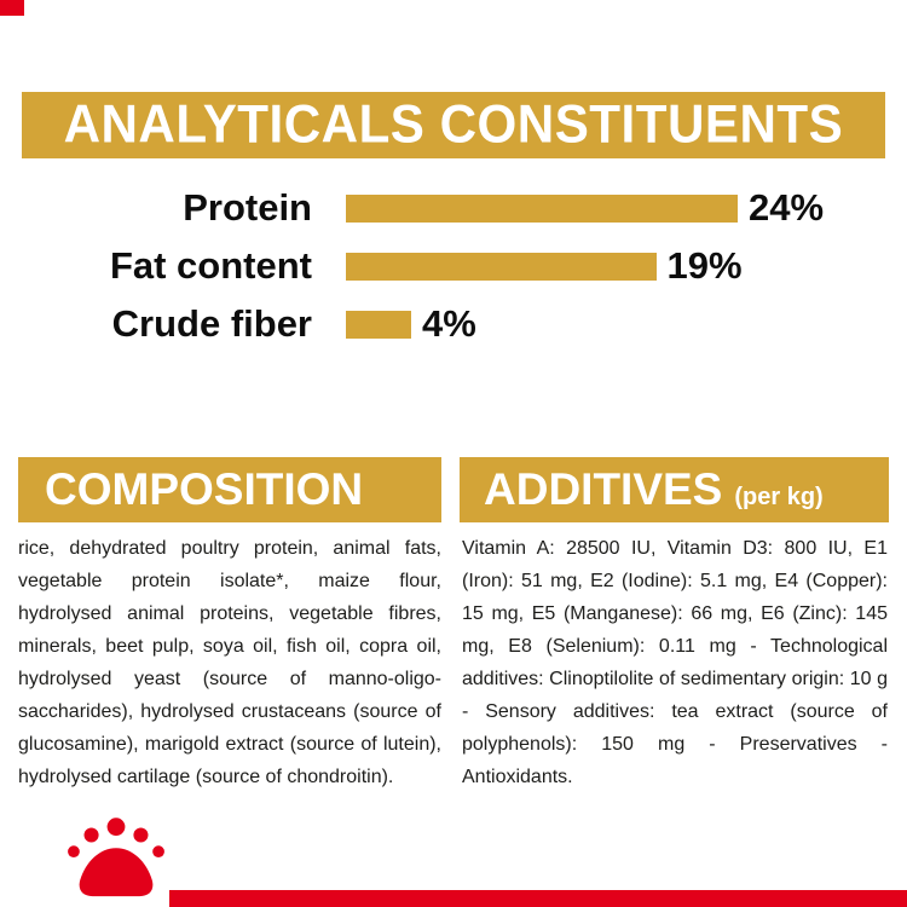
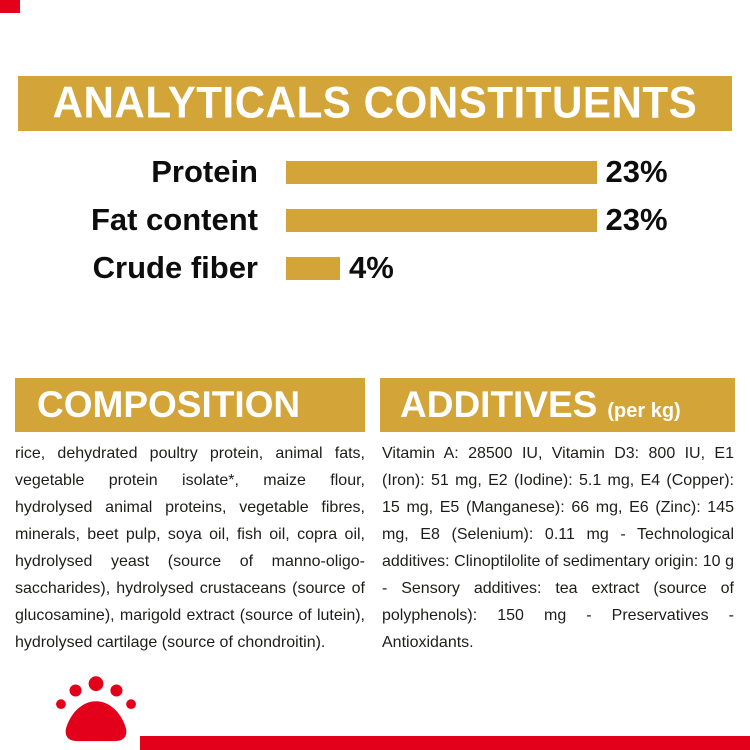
Protein: 24% -> 23%
Fat content: 19% -> 23%
